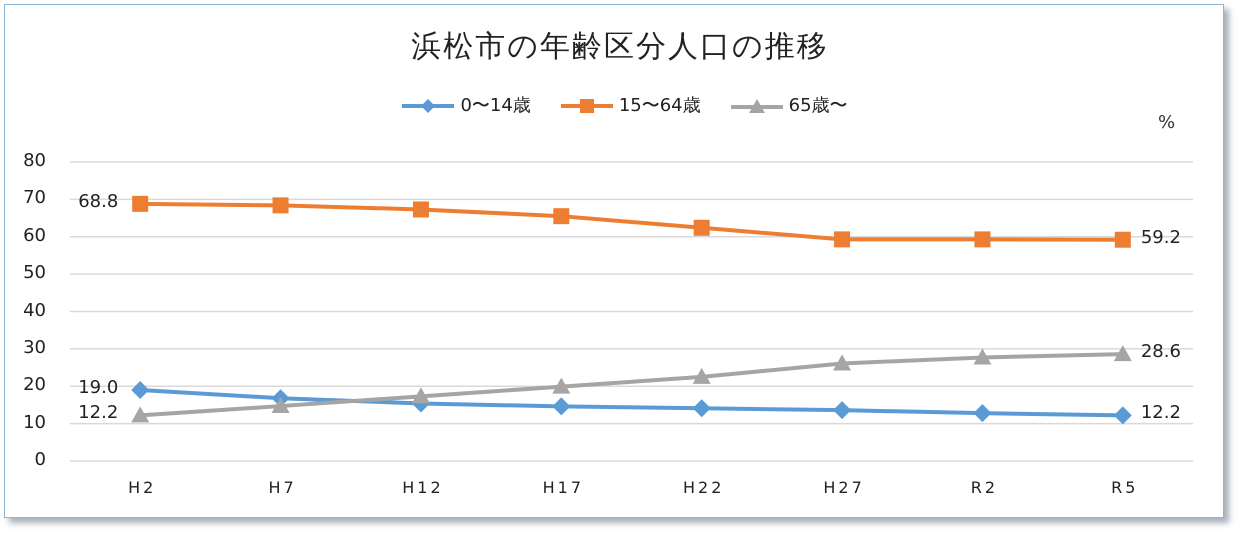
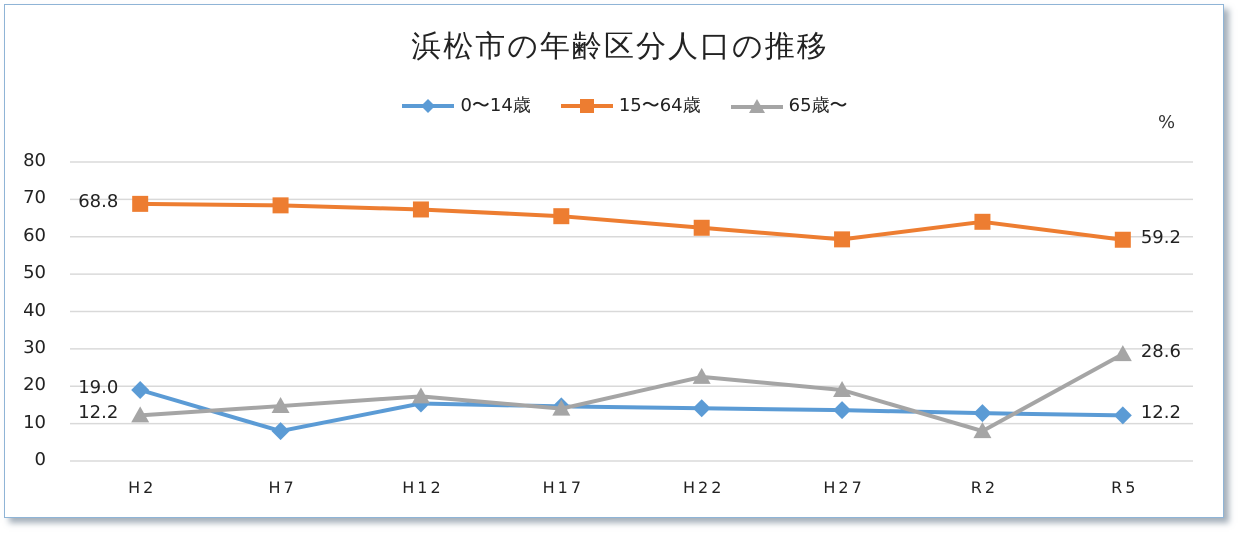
0〜14歳/H7: 17 -> 8
65歳〜/H17: 20 -> 14
65歳〜/H27: 26 -> 19
15〜64歳/R2: 59 -> 64
65歳〜/R2: 28 -> 8
